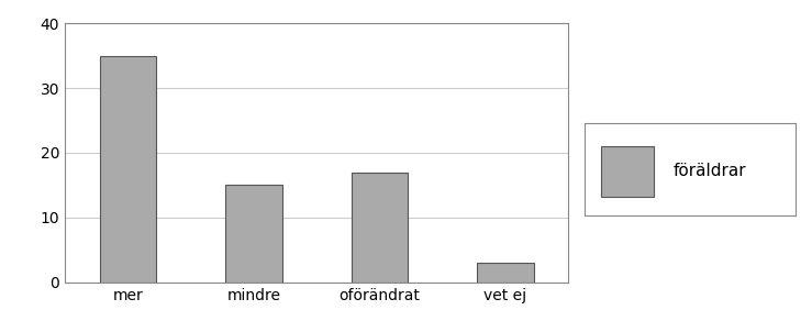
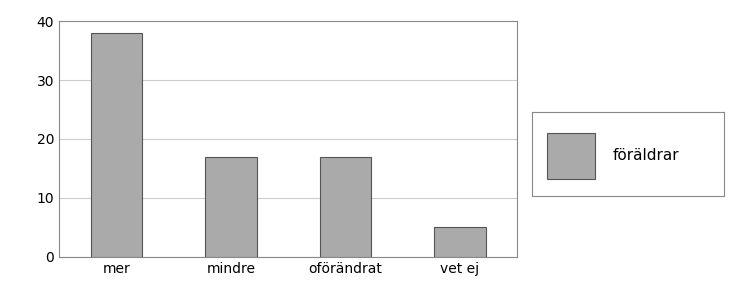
mer: 35 -> 38
mindre: 15 -> 17
vet ej: 3 -> 5
